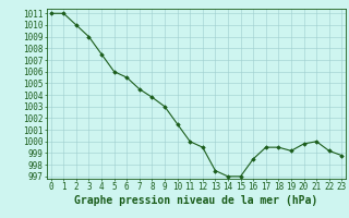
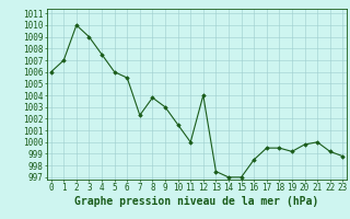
0: 1011.0 -> 1006.0
1: 1011.0 -> 1007.0
7: 1004.5 -> 1002.3
12: 999.5 -> 1004.0
